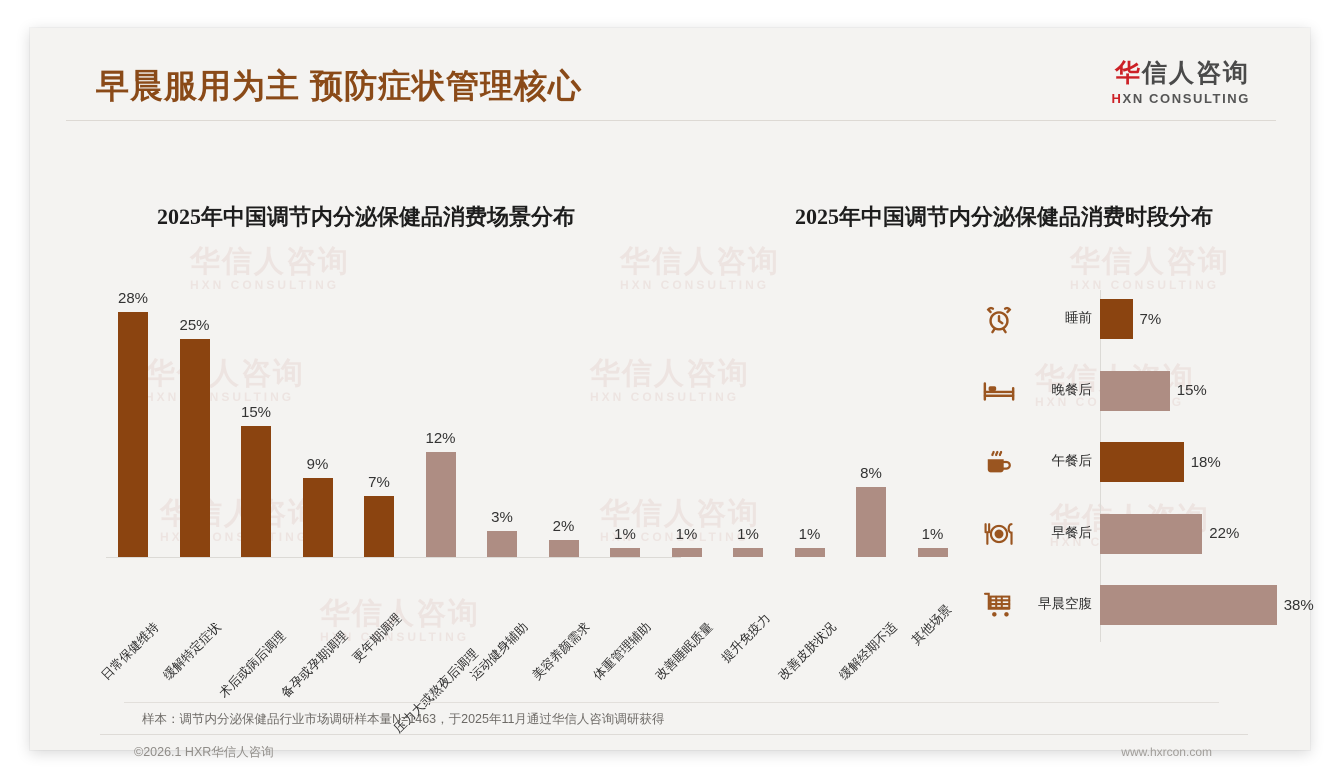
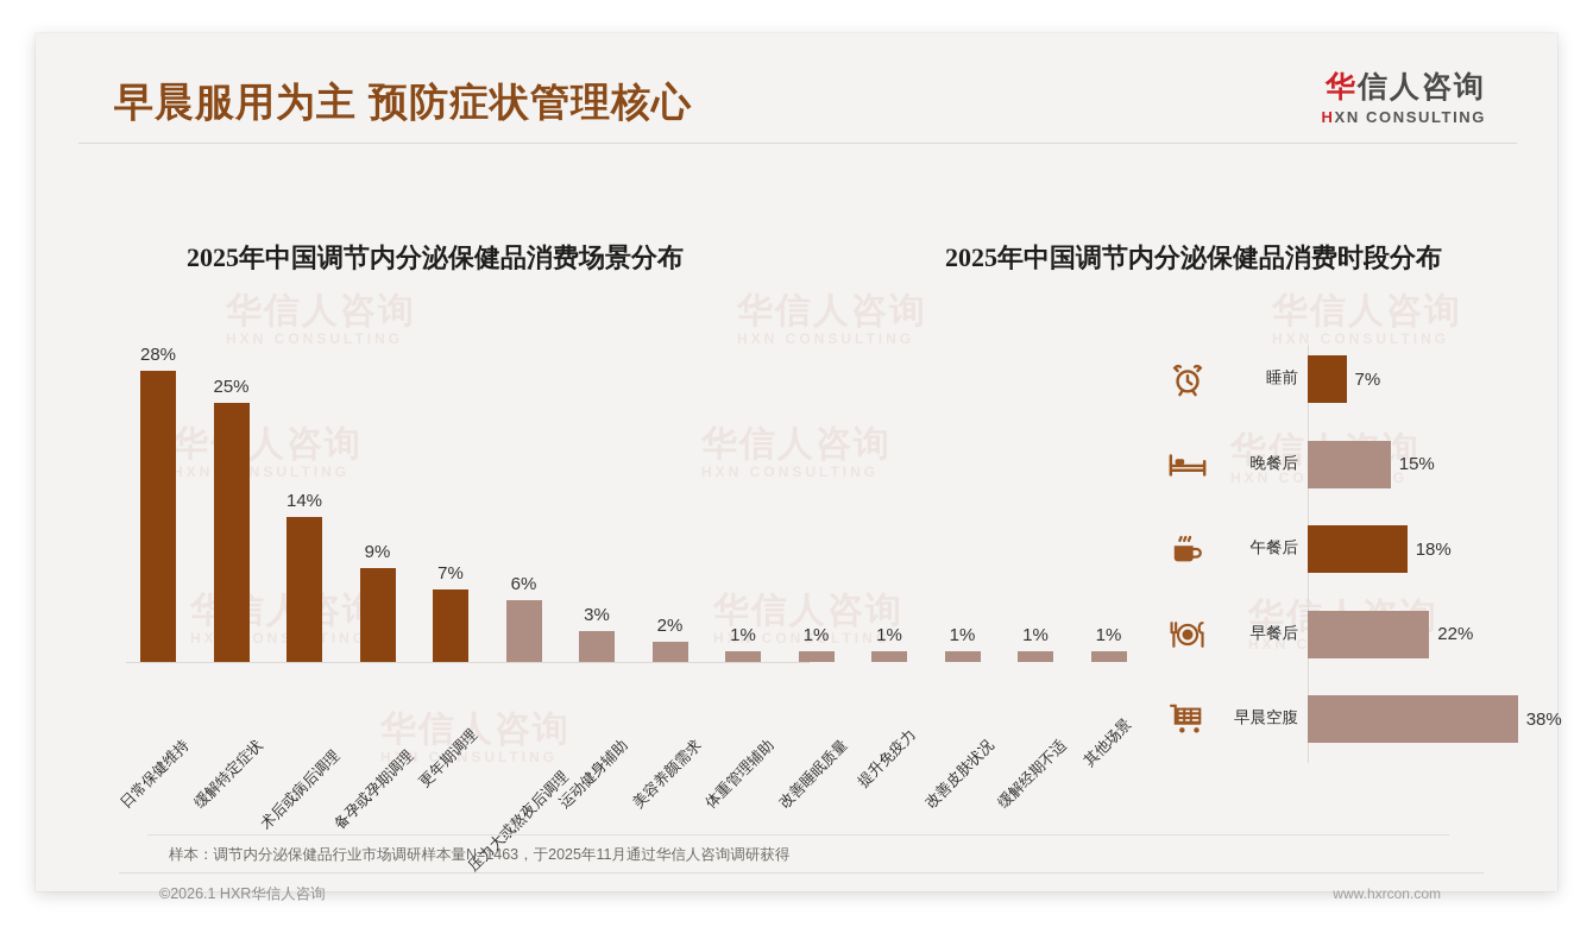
2025年中国调节内分泌保健品消费场景分布/术后或病后调理: 15% -> 14%
2025年中国调节内分泌保健品消费场景分布/压力大或熬夜后调理: 12% -> 6%
2025年中国调节内分泌保健品消费场景分布/缓解经期不适: 8% -> 1%
